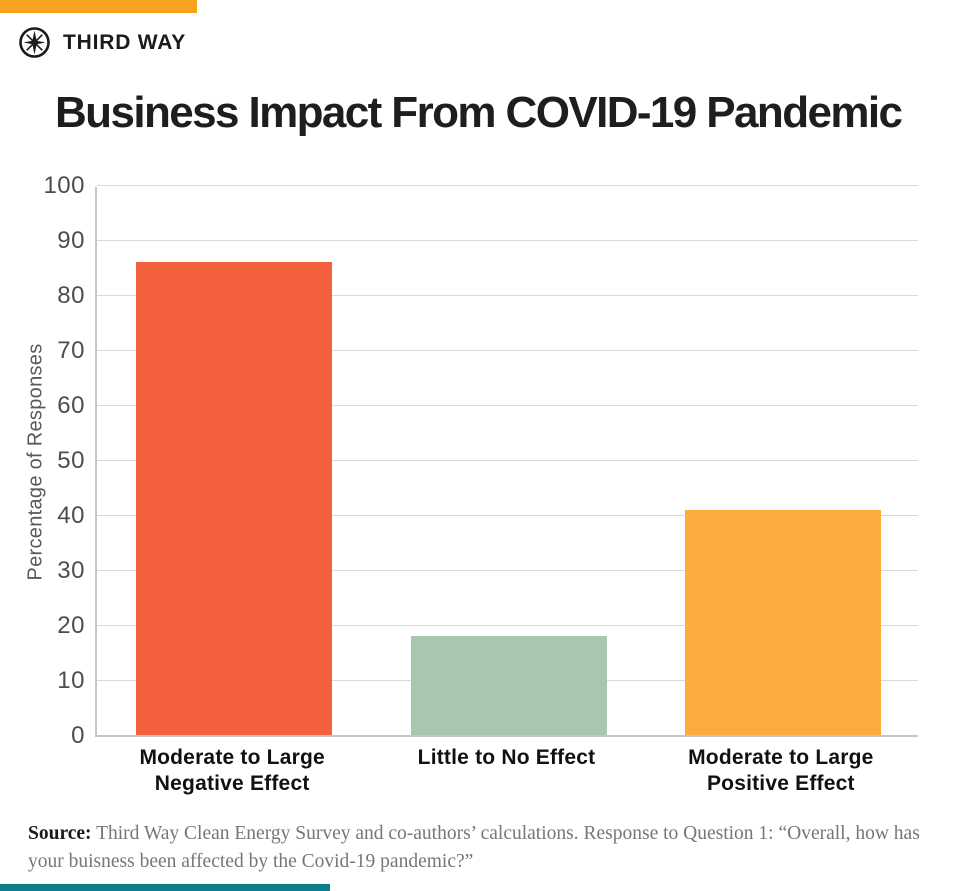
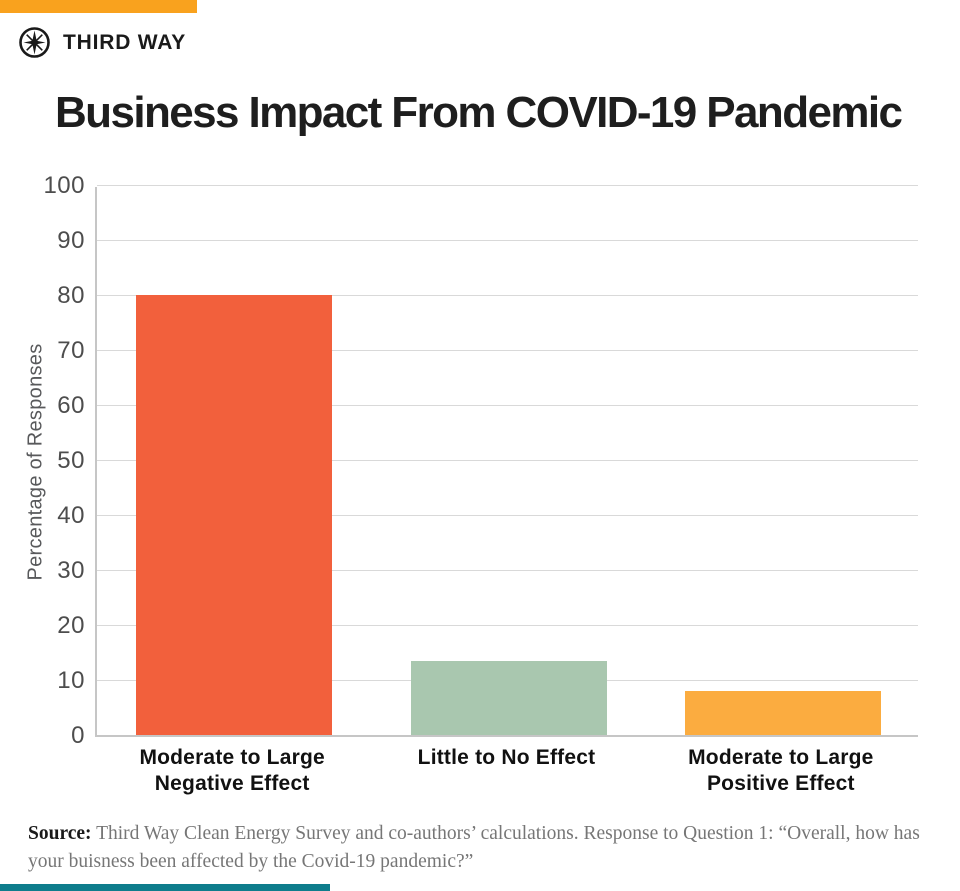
Moderate to Large Negative Effect: 86 -> 80
Little to No Effect: 18 -> 14
Moderate to Large Positive Effect: 41 -> 8
